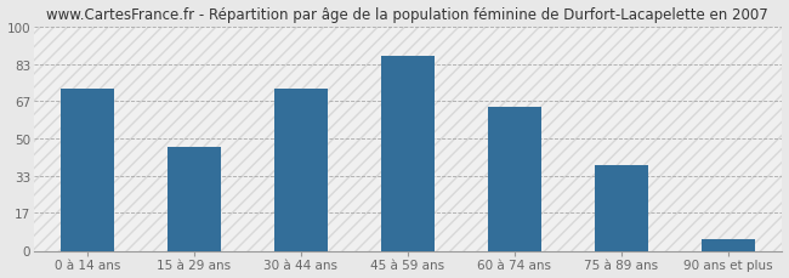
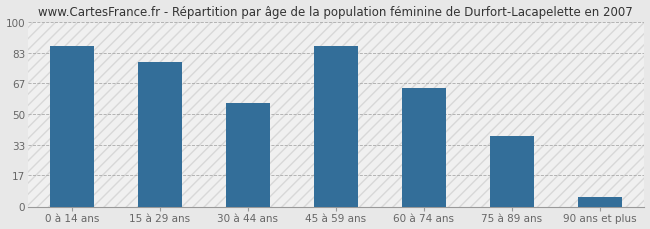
0 à 14 ans: 72 -> 87
15 à 29 ans: 46 -> 78
30 à 44 ans: 72 -> 56
